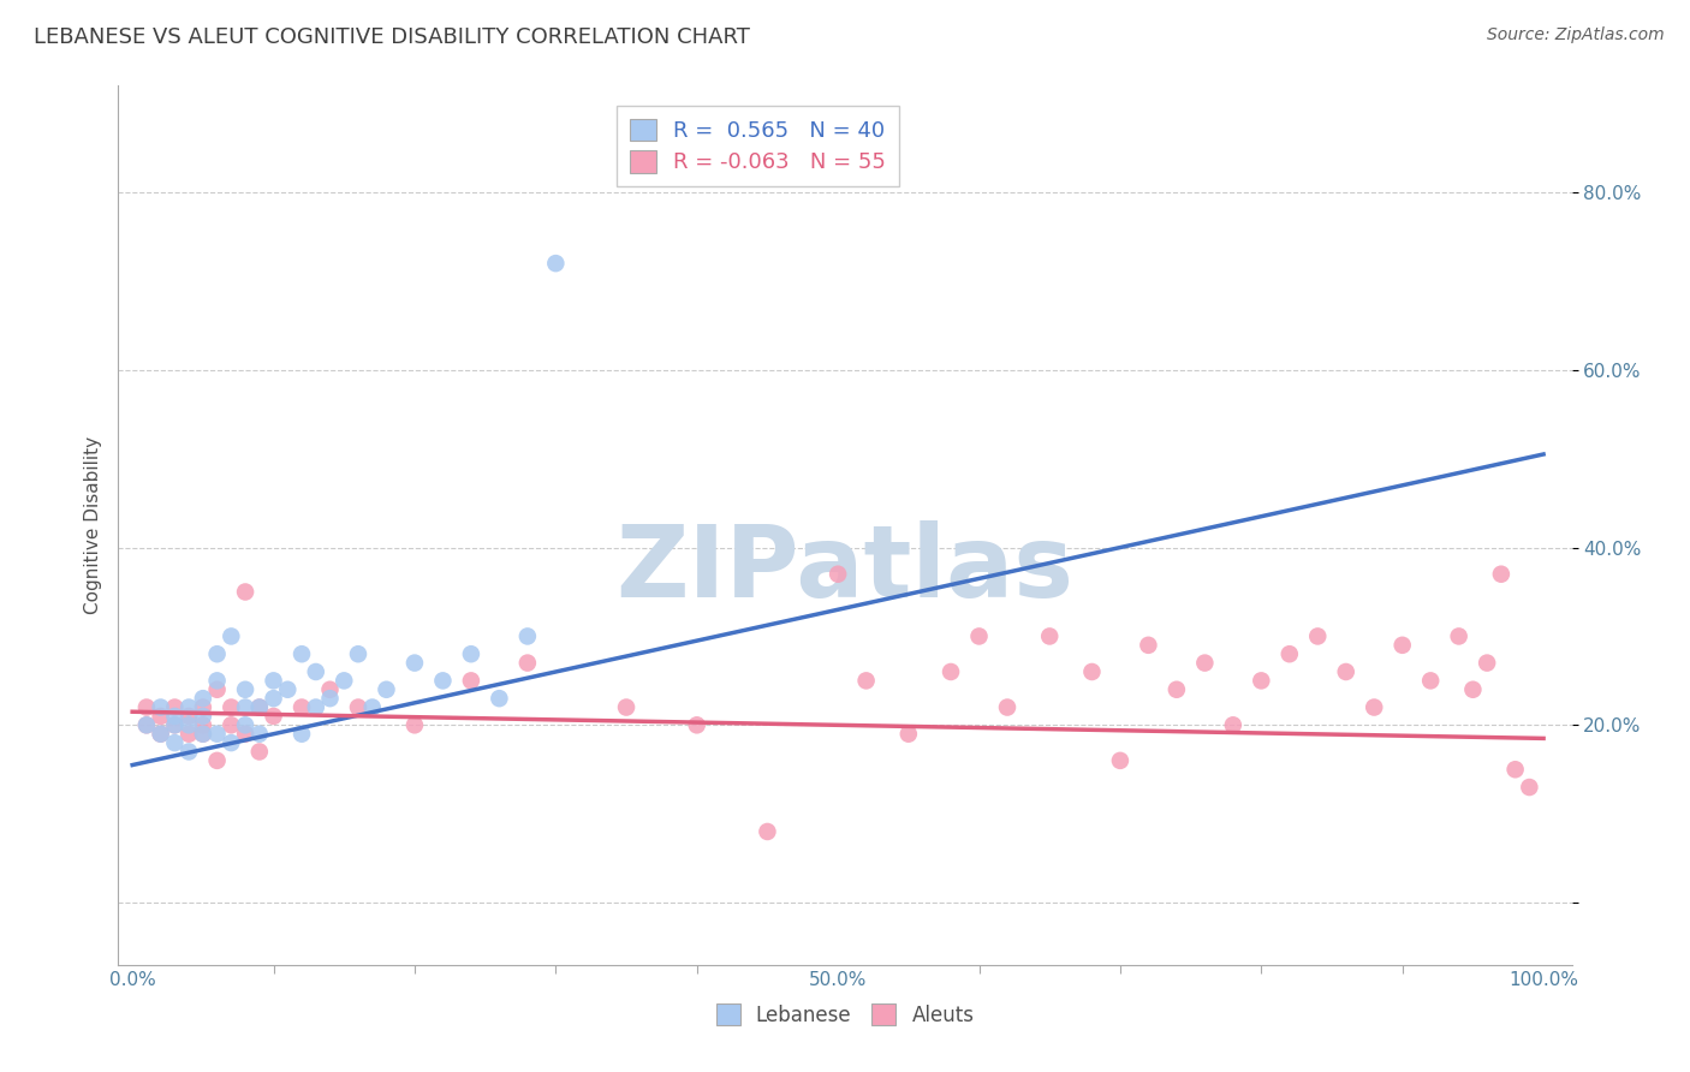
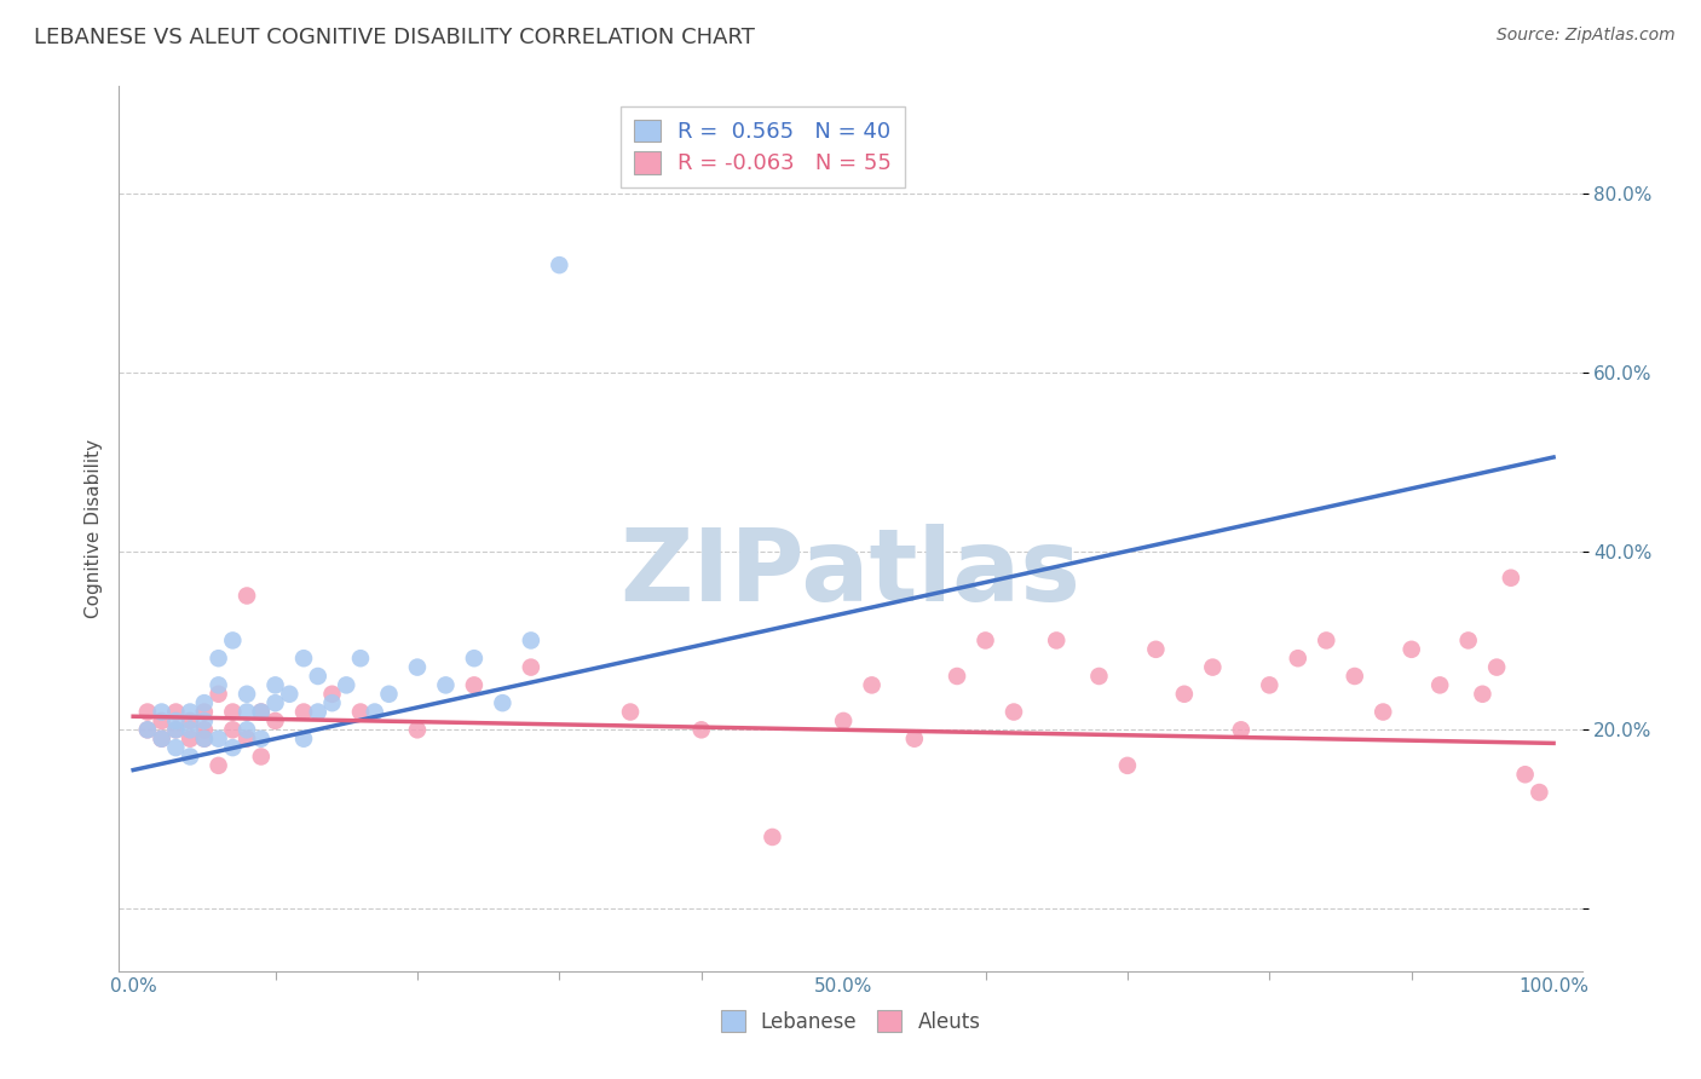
Aleuts/50.0%: 37% -> 21%
